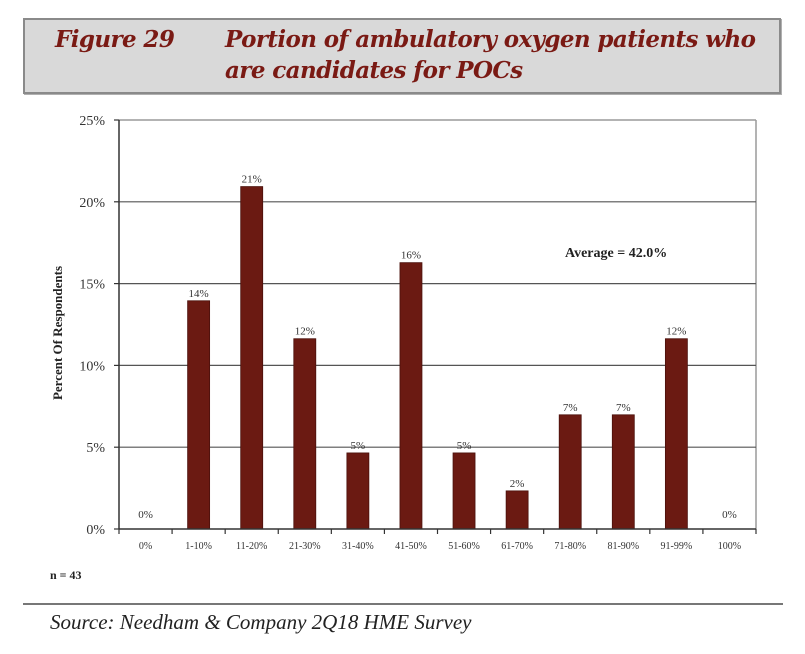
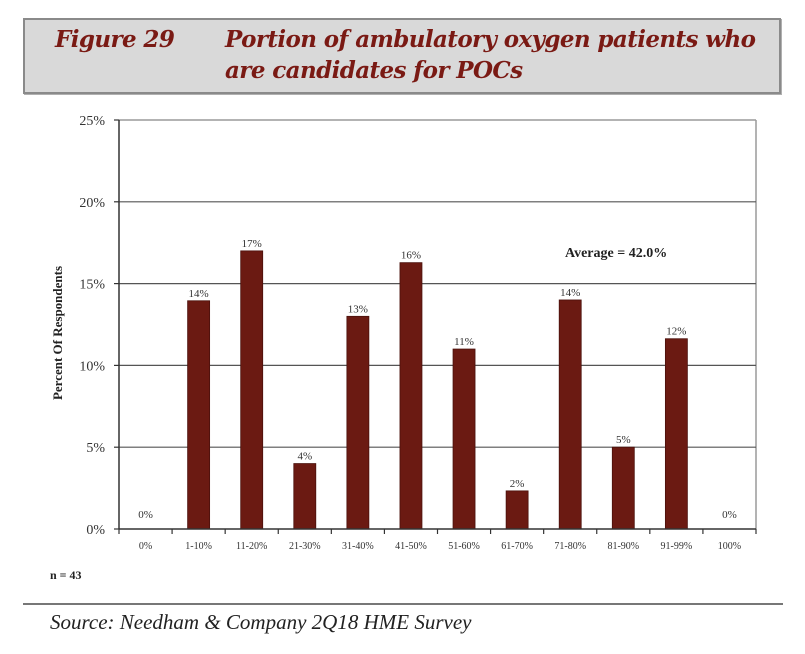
11-20%: 21% -> 17%
21-30%: 12% -> 4%
31-40%: 5% -> 13%
51-60%: 5% -> 11%
71-80%: 7% -> 14%
81-90%: 7% -> 5%
